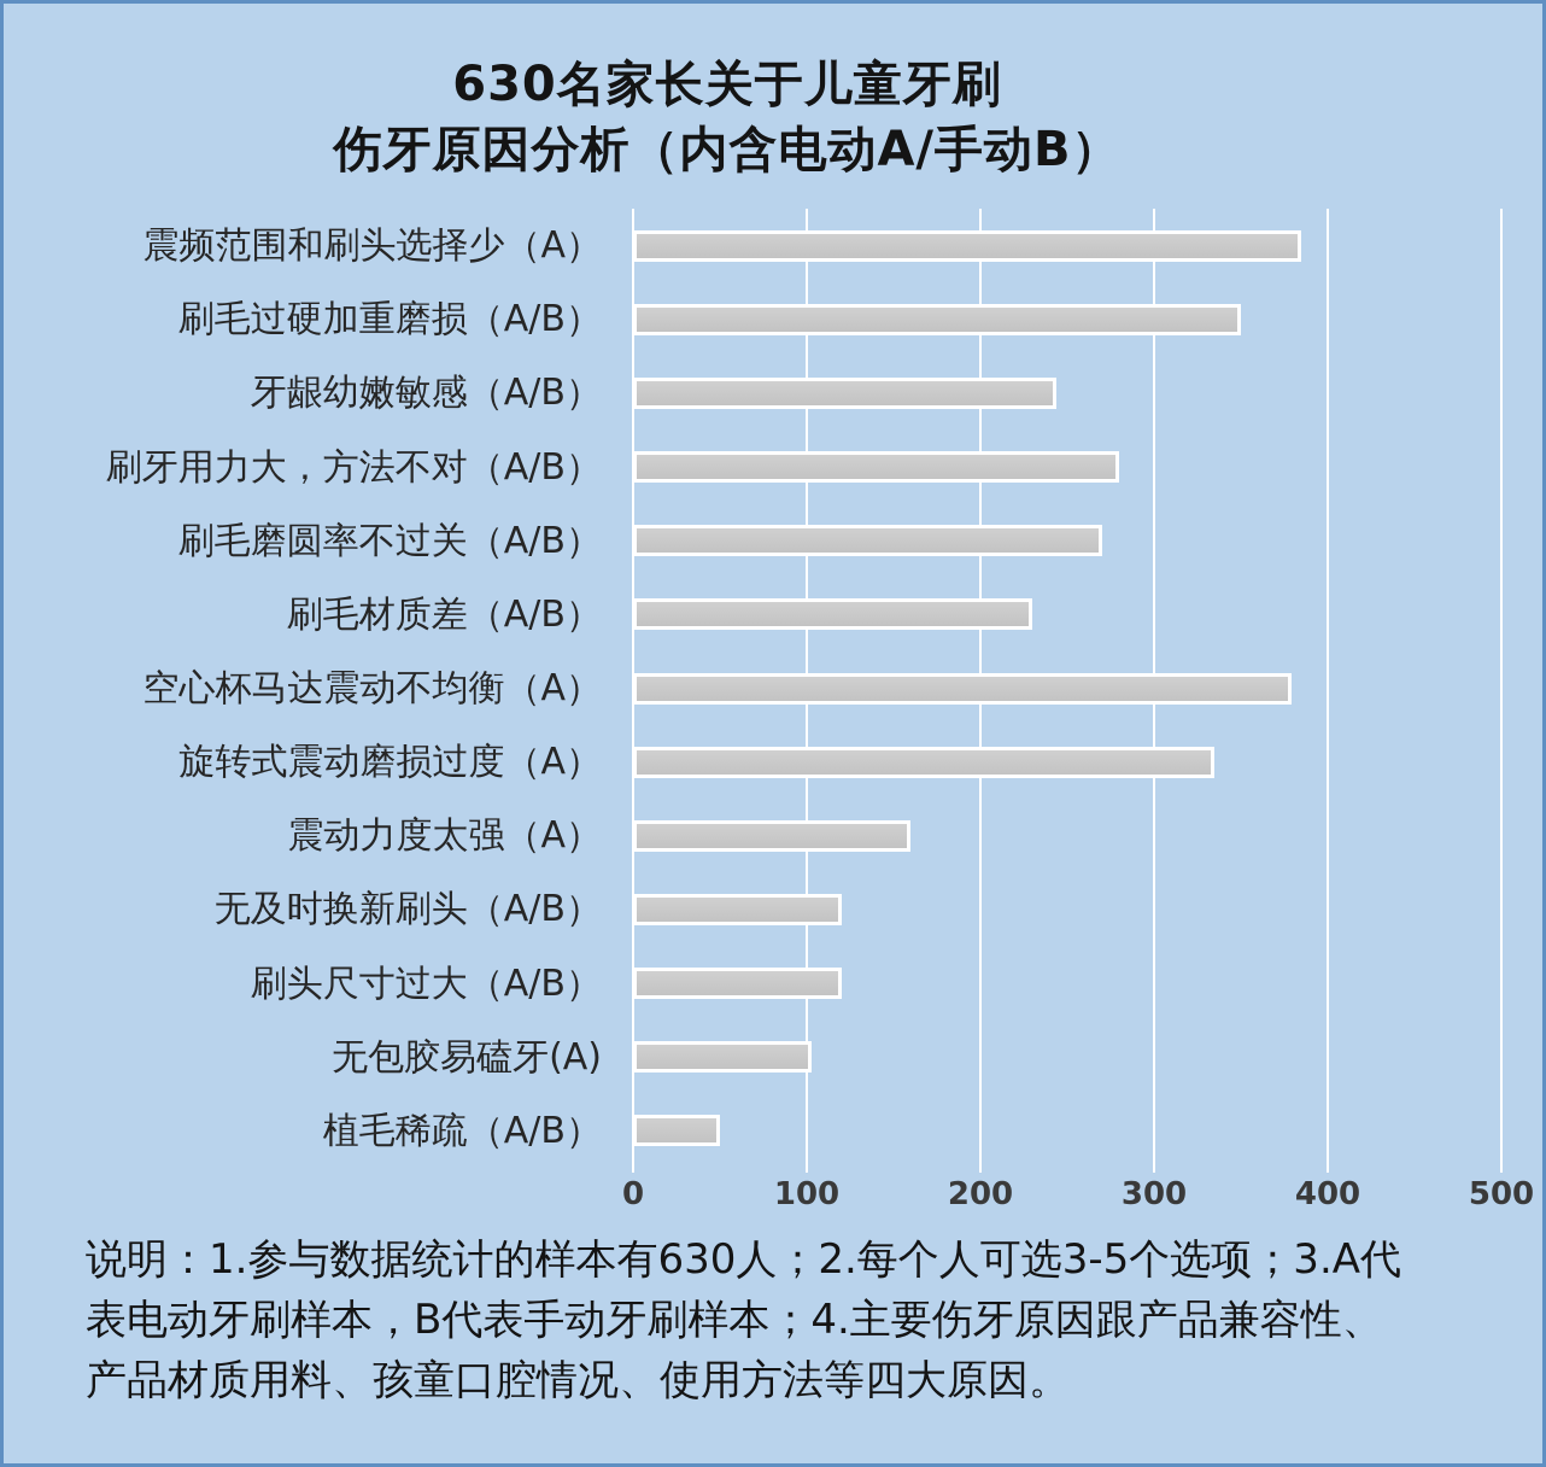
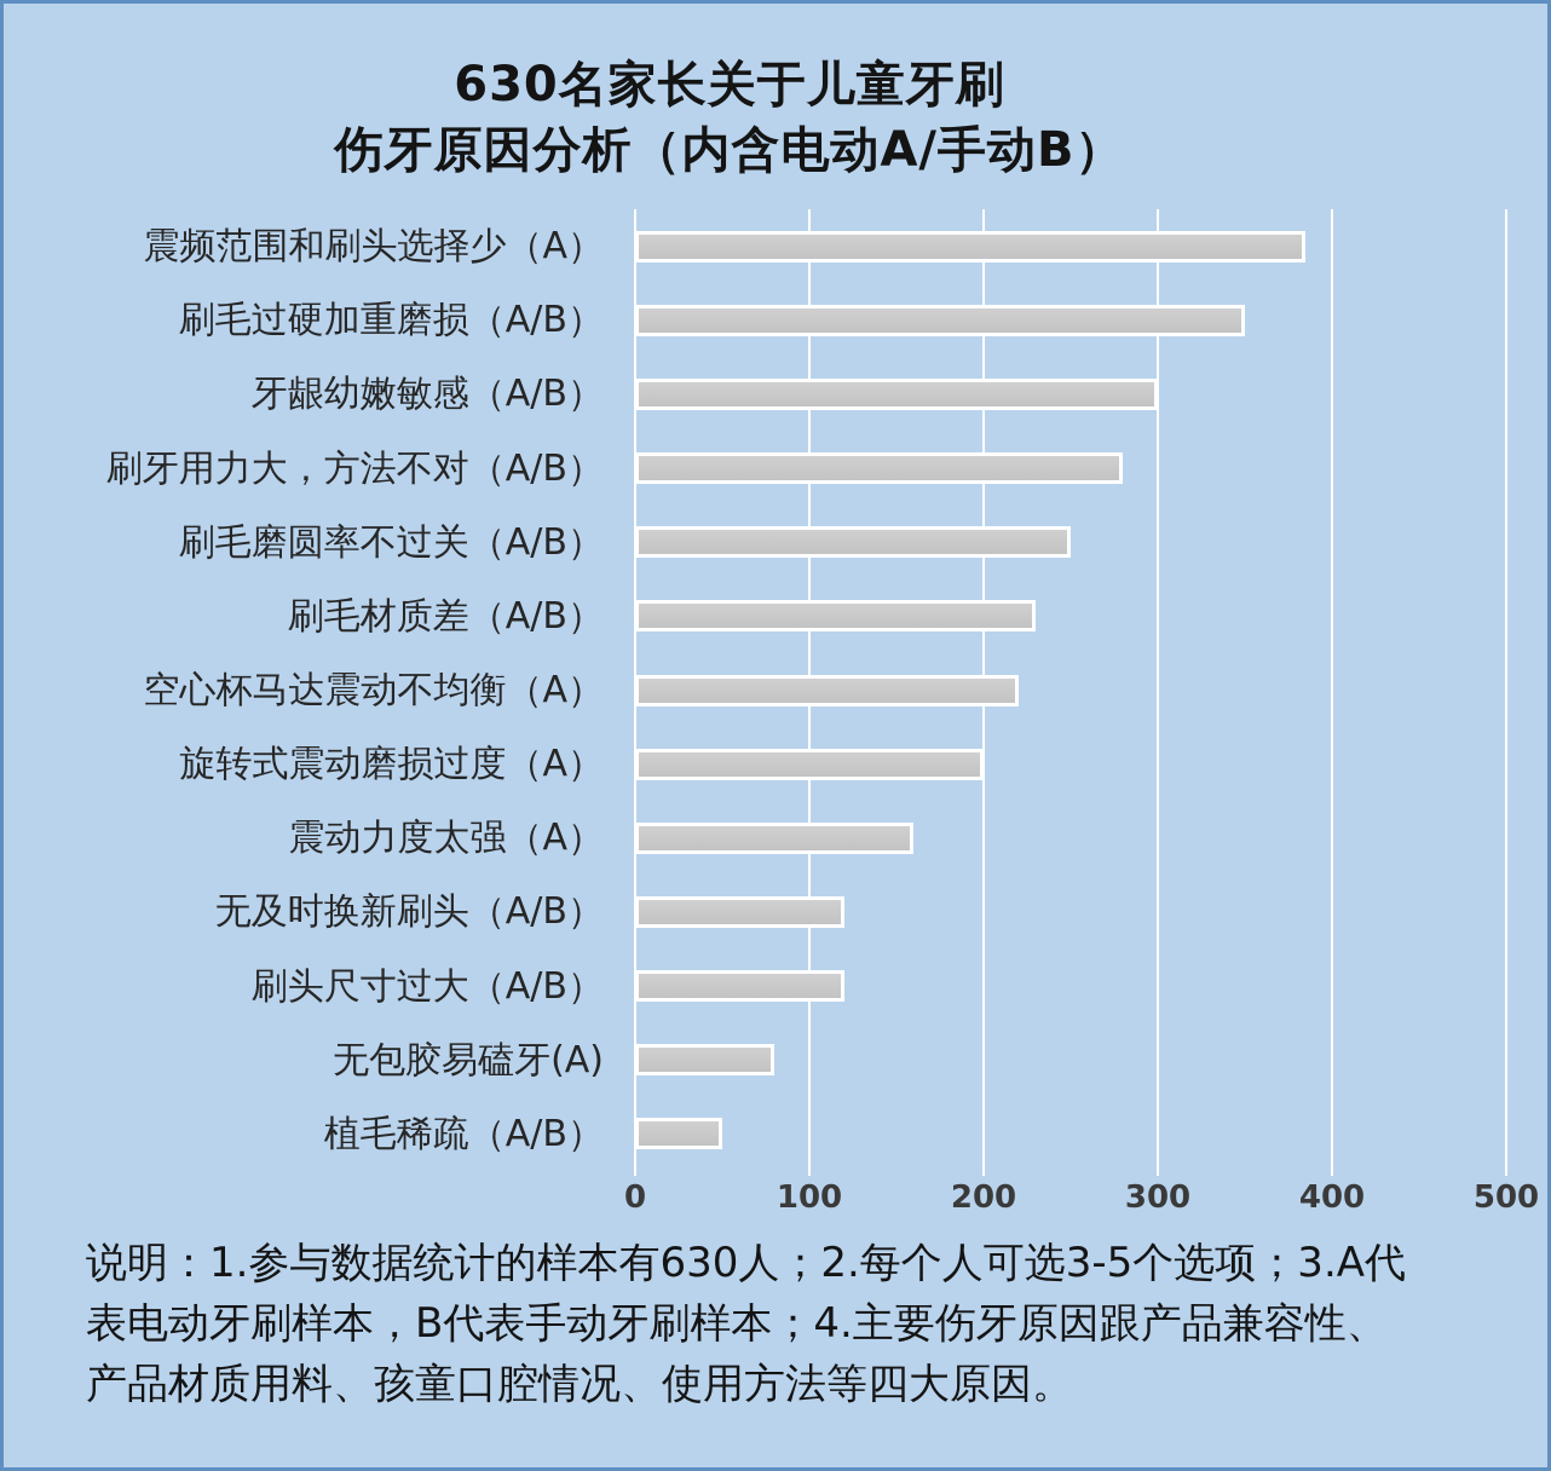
牙龈幼嫩敏感（A/B）: 244 -> 300
刷毛磨圆率不过关（A/B）: 270 -> 250
空心杯马达震动不均衡（A）: 379 -> 220
旋转式震动磨损过度（A）: 335 -> 200
无包胶易磕牙(A): 103 -> 80
